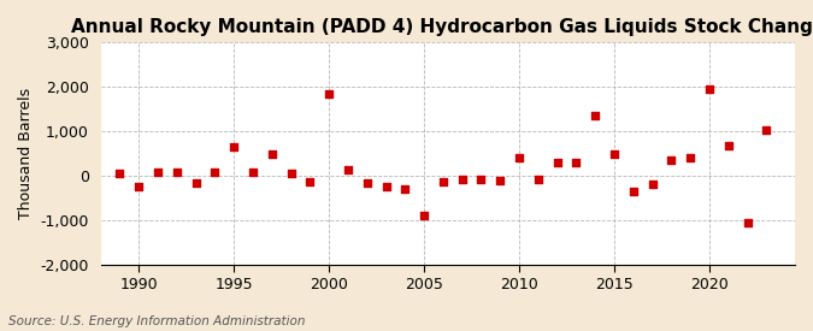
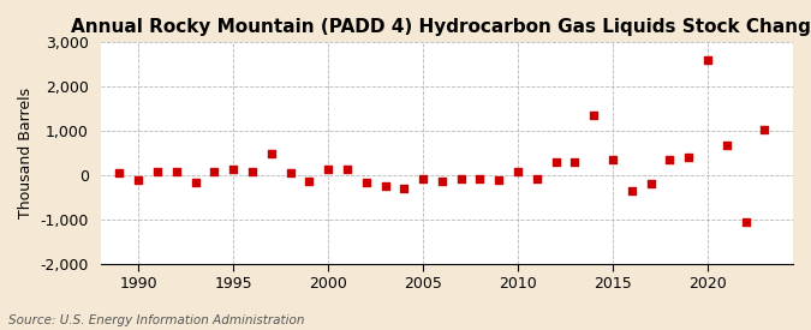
1990: -250 -> -100
1995: 650 -> 150
2000: 1,850 -> 130
2005: -900 -> -80
2010: 400 -> 80
2015: 500 -> 350
2020: 1,950 -> 2,600
